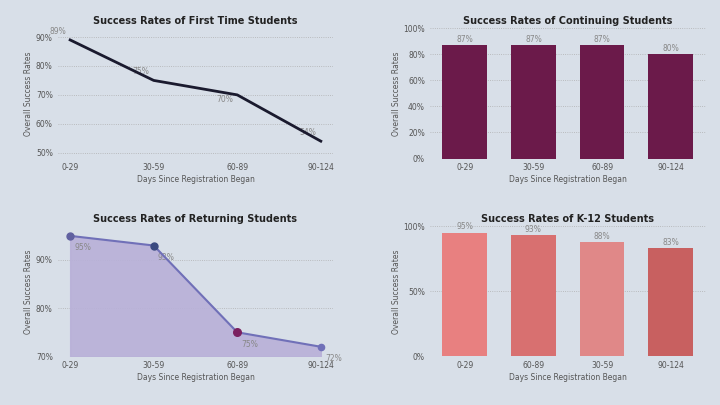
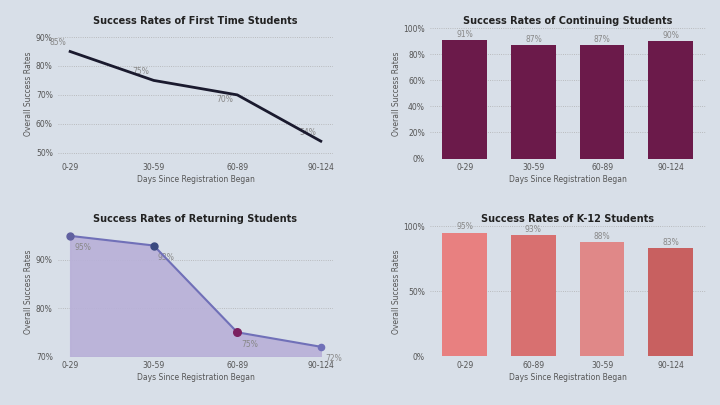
Success Rates of First Time Students/0-29: 89% -> 85%
Success Rates of Continuing Students/0-29: 87% -> 91%
Success Rates of Continuing Students/90-124: 80% -> 90%
